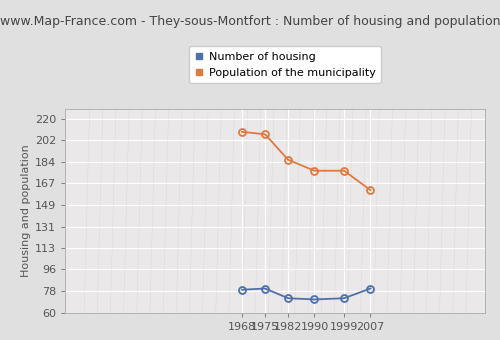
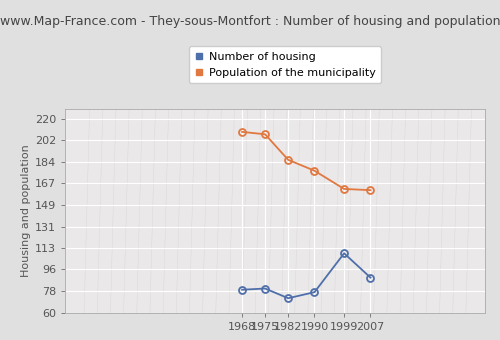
Number of housing/1990: 71 -> 77
Number of housing/1999: 72 -> 109
Population of the municipality/1999: 177 -> 162
Number of housing/2007: 80 -> 89
